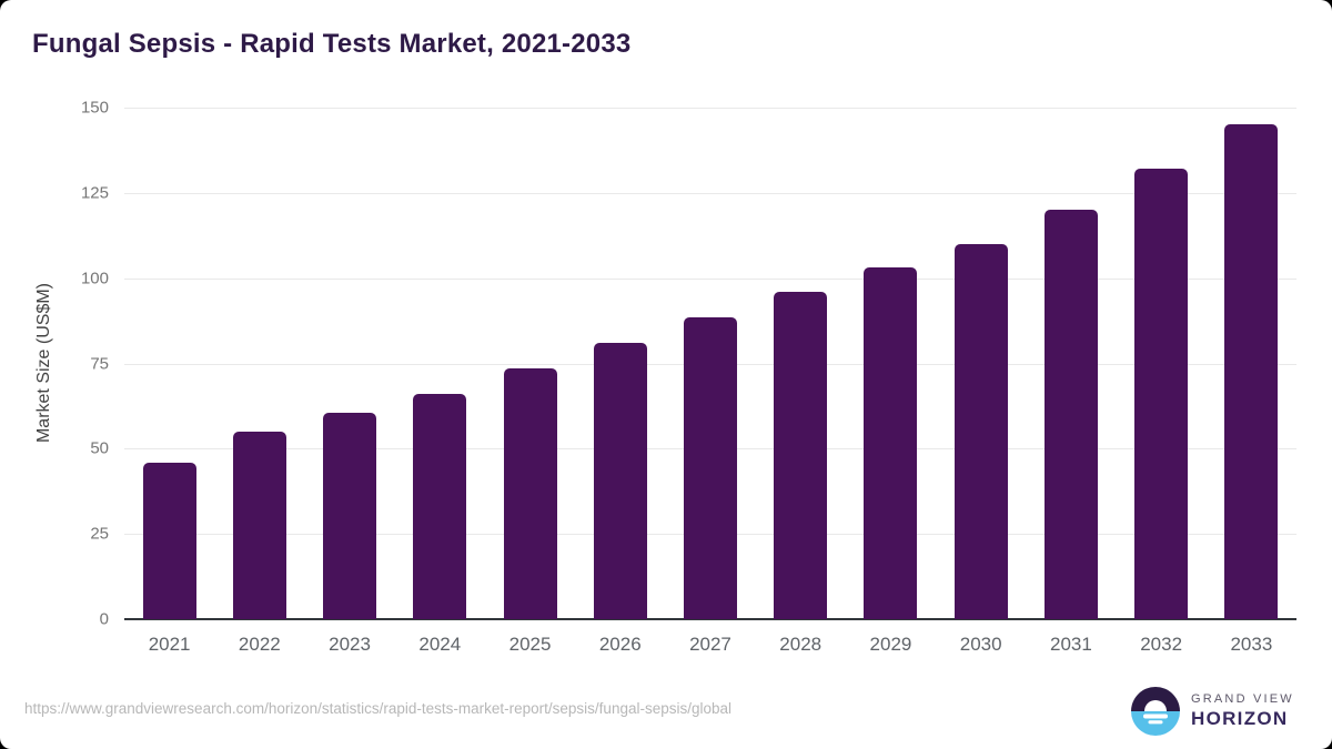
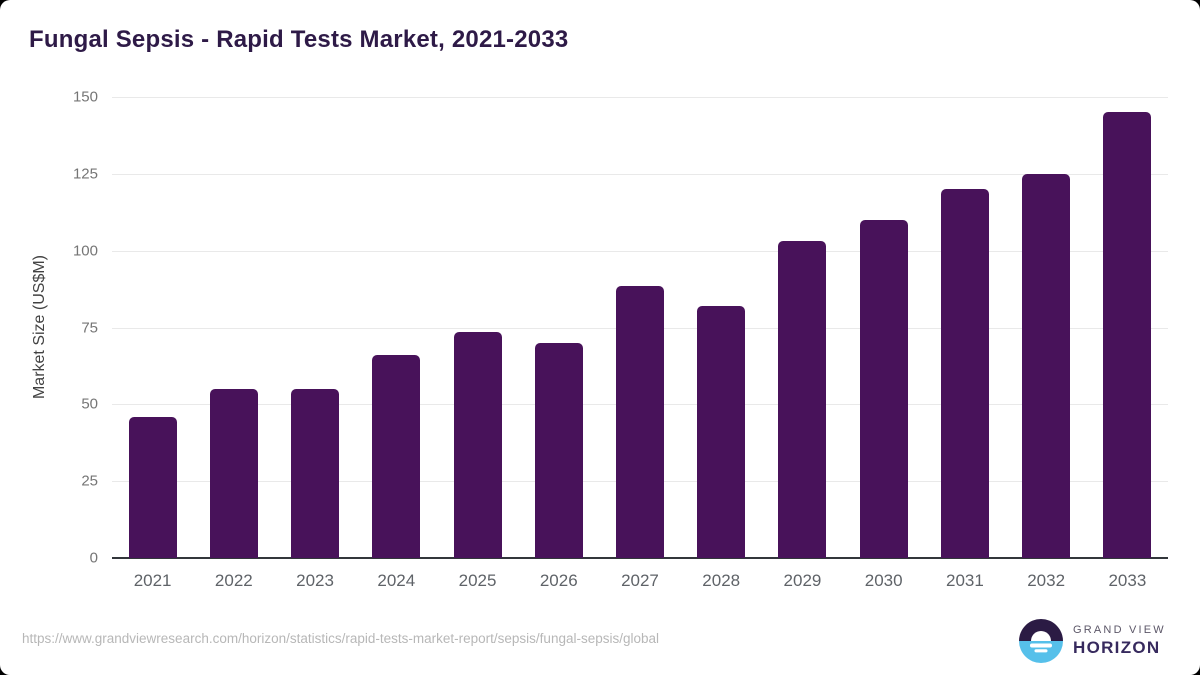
2023: 60 -> 55
2026: 81 -> 70
2028: 96 -> 82
2032: 132 -> 125
